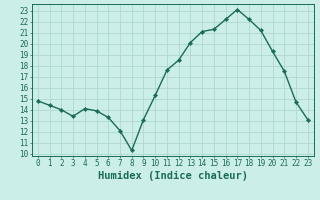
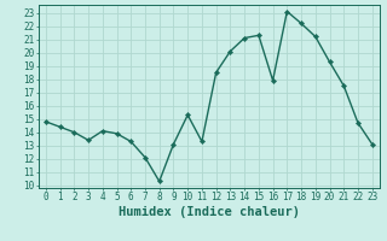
11: 17.6 -> 13.3
16: 22.2 -> 17.9
